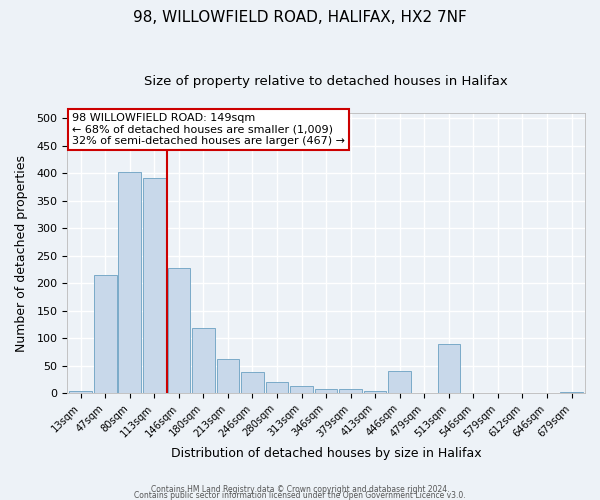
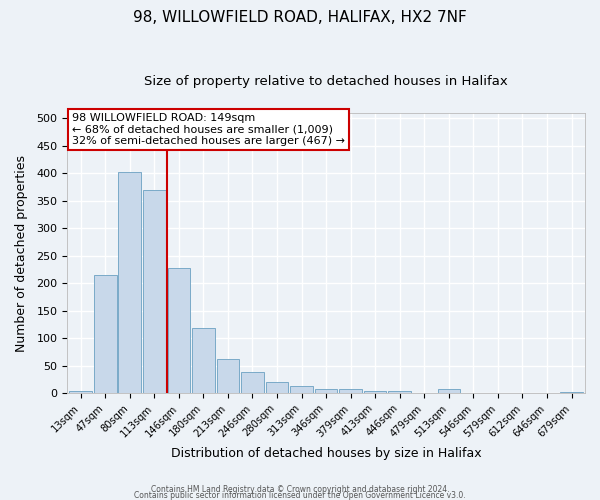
113sqm: 392 -> 370
446sqm: 40 -> 5
513sqm: 90 -> 7
